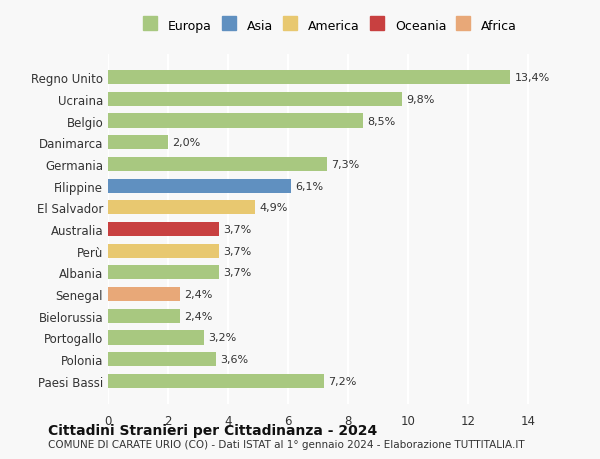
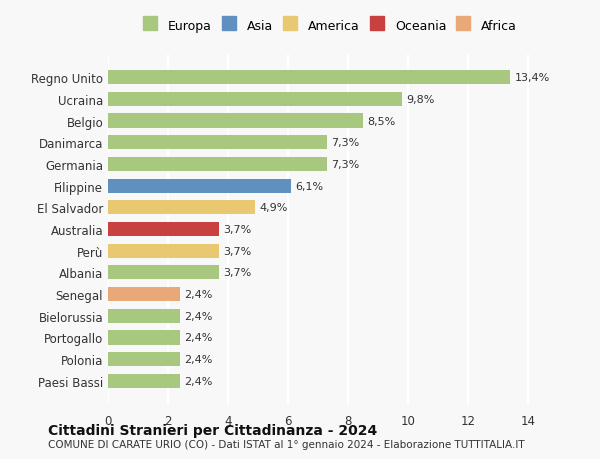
Danimarca: 2,0% -> 7,3%
Portogallo: 3,2% -> 2,4%
Polonia: 3,6% -> 2,4%
Paesi Bassi: 7,2% -> 2,4%
